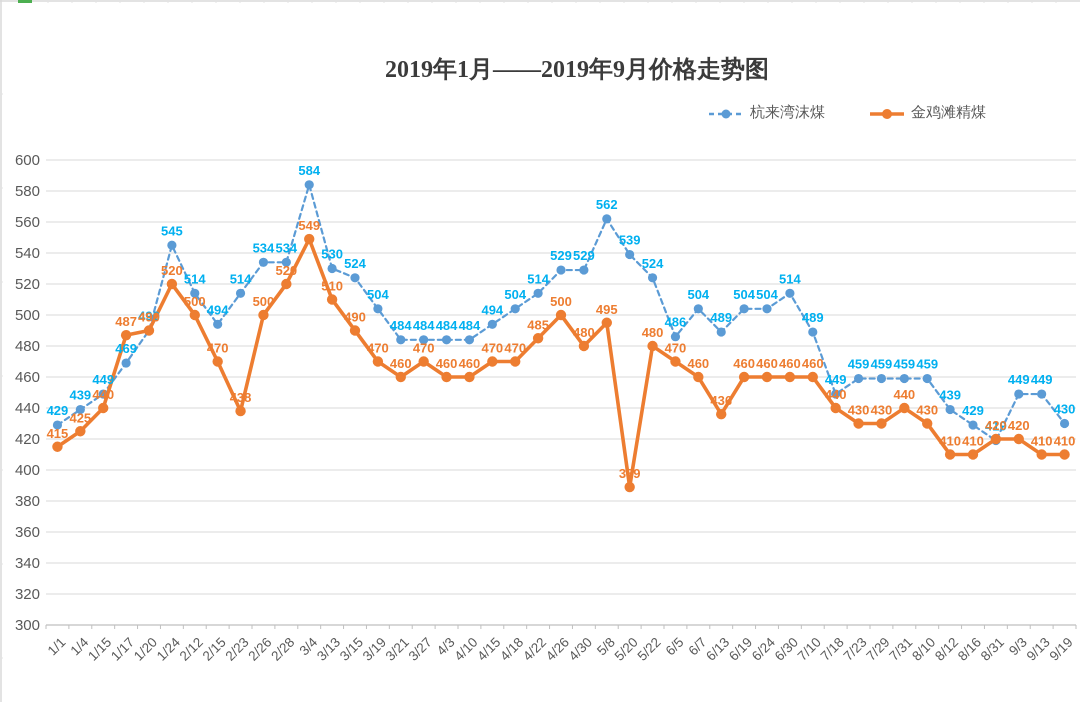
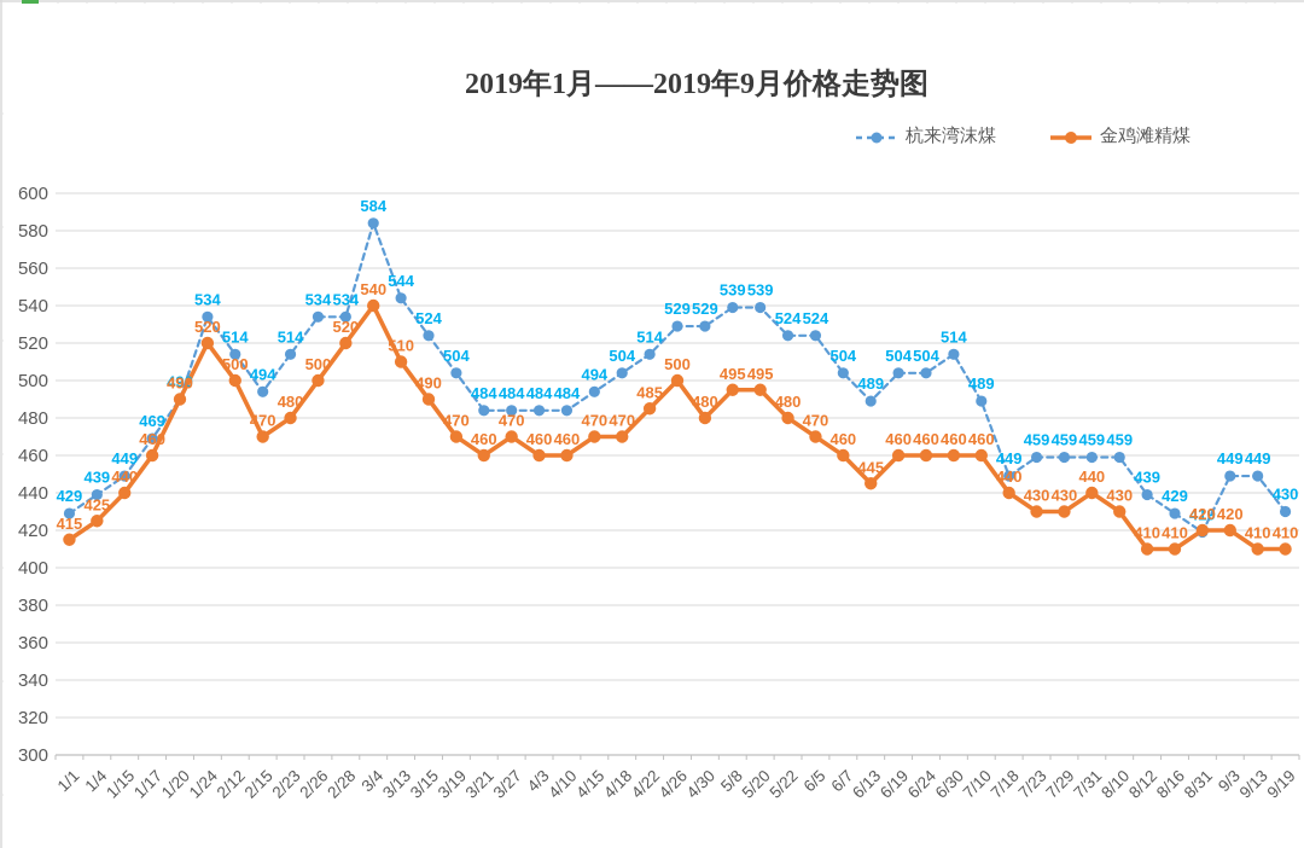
金鸡滩精煤/1/17: 487 -> 460
杭来湾沫煤/1/24: 545 -> 534
金鸡滩精煤/2/23: 438 -> 480
金鸡滩精煤/3/4: 549 -> 540
杭来湾沫煤/3/13: 530 -> 544
杭来湾沫煤/5/8: 562 -> 539
金鸡滩精煤/5/20: 389 -> 495
杭来湾沫煤/6/5: 486 -> 524
金鸡滩精煤/6/13: 436 -> 445
